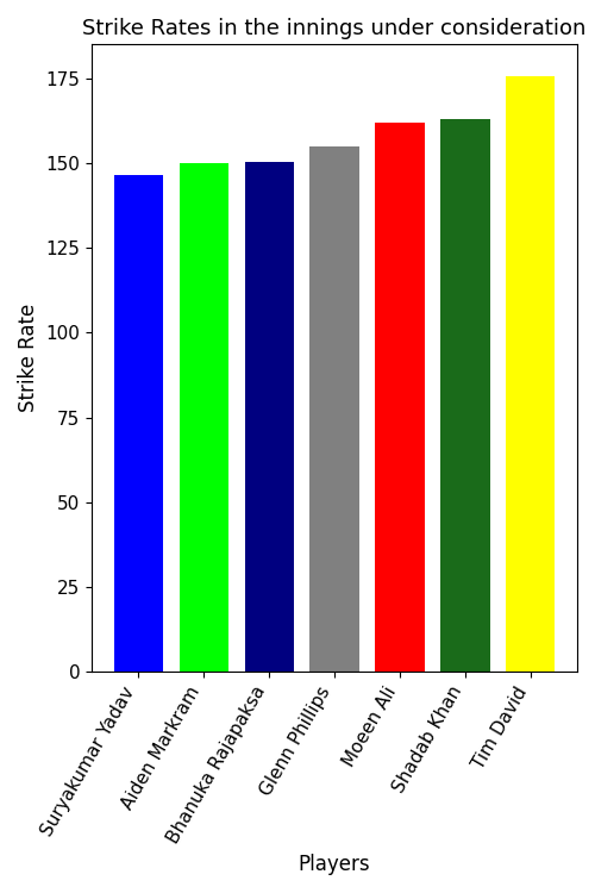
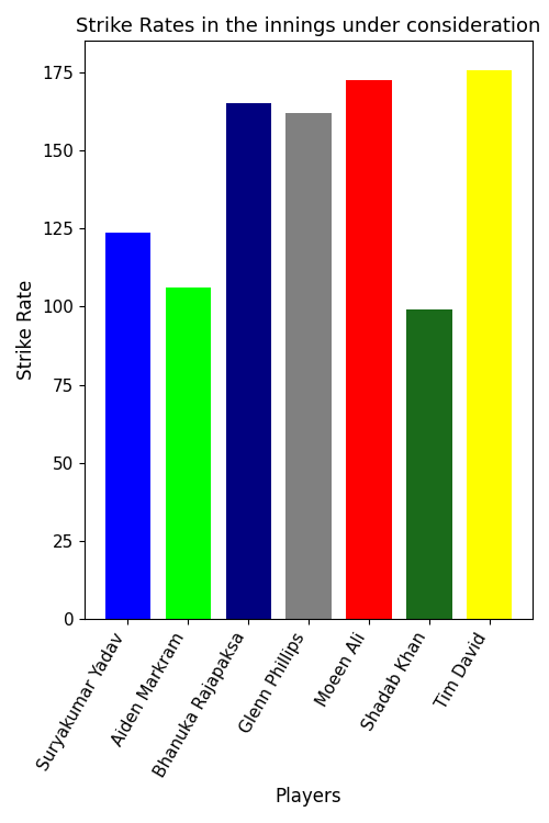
Suryakumar Yadav: 146.5 -> 123.5
Aiden Markram: 150.0 -> 106.0
Bhanuka Rajapaksa: 150.5 -> 165.0
Glenn Phillips: 155.0 -> 162.0
Moeen Ali: 162.0 -> 172.5
Shadab Khan: 163.0 -> 99.0
